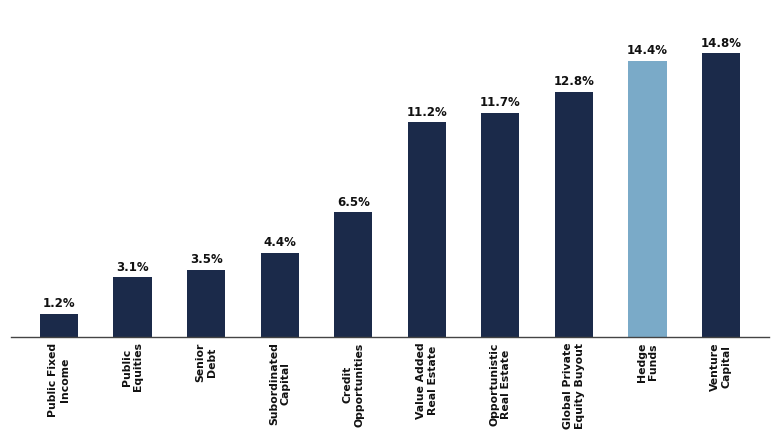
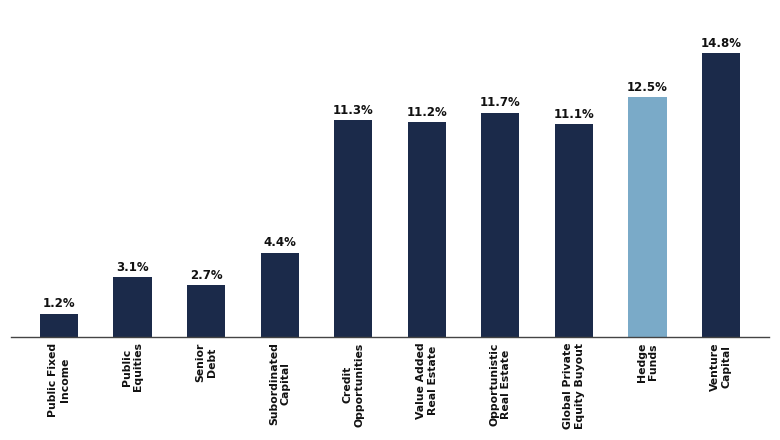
Senior Debt: 3.5% -> 2.7%
Credit Opportunities: 6.5% -> 11.3%
Global Private Equity Buyout: 12.8% -> 11.1%
Hedge Funds: 14.4% -> 12.5%
